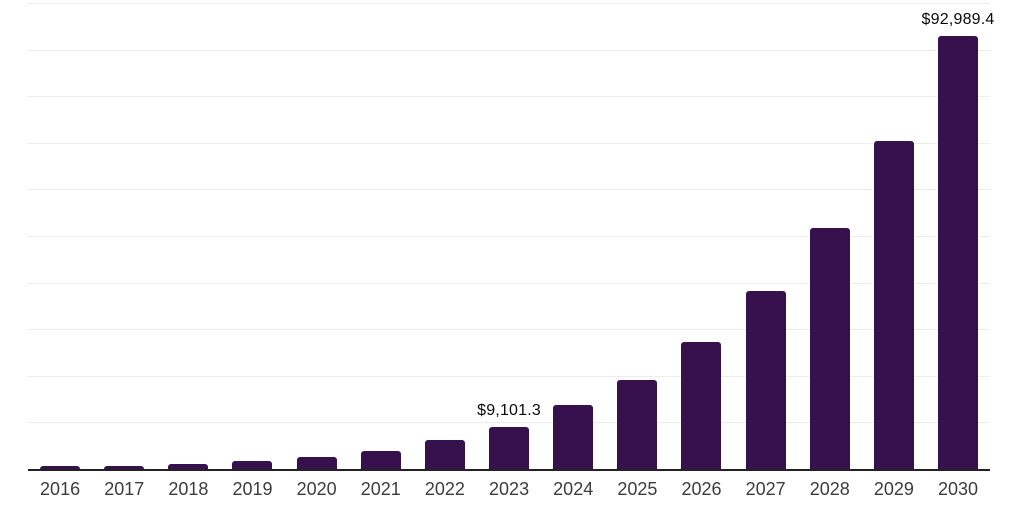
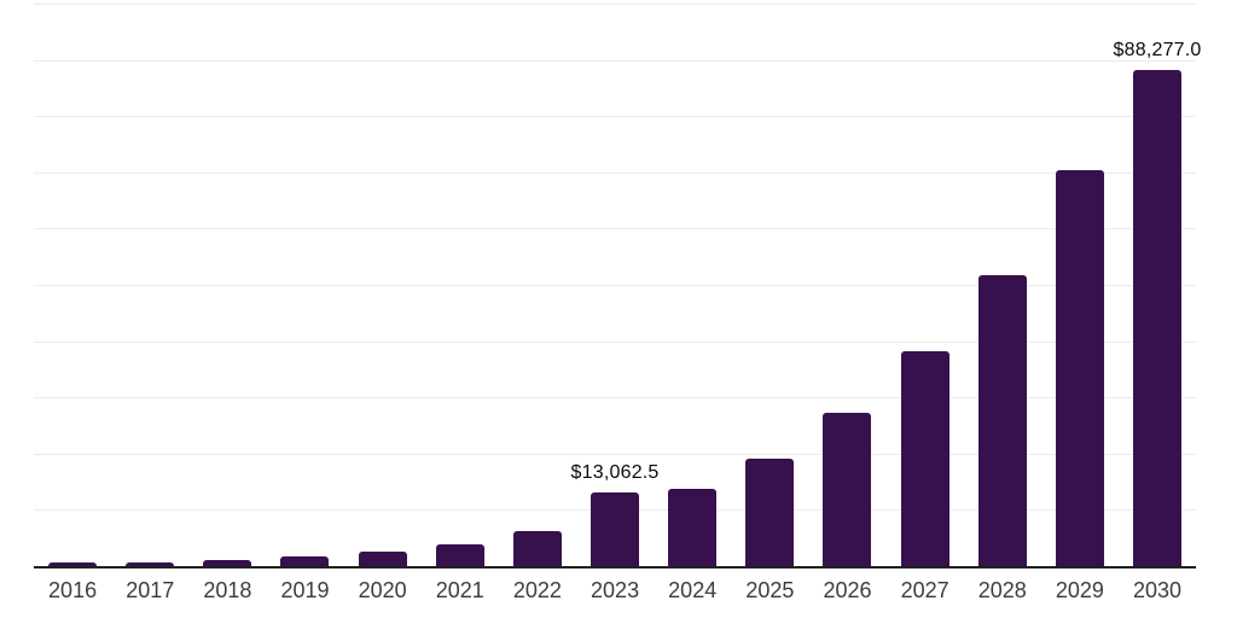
2023: $9,101.3 -> $13,062.5
2030: $92,989.4 -> $88,277.0
